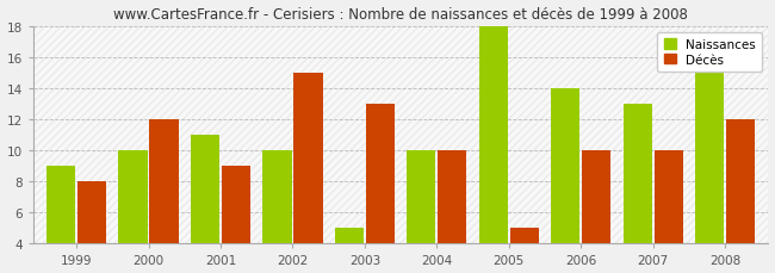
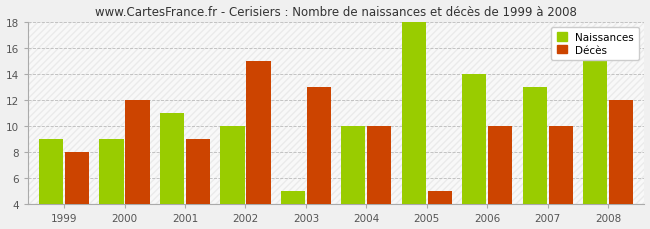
Naissances/2000: 10 -> 9
